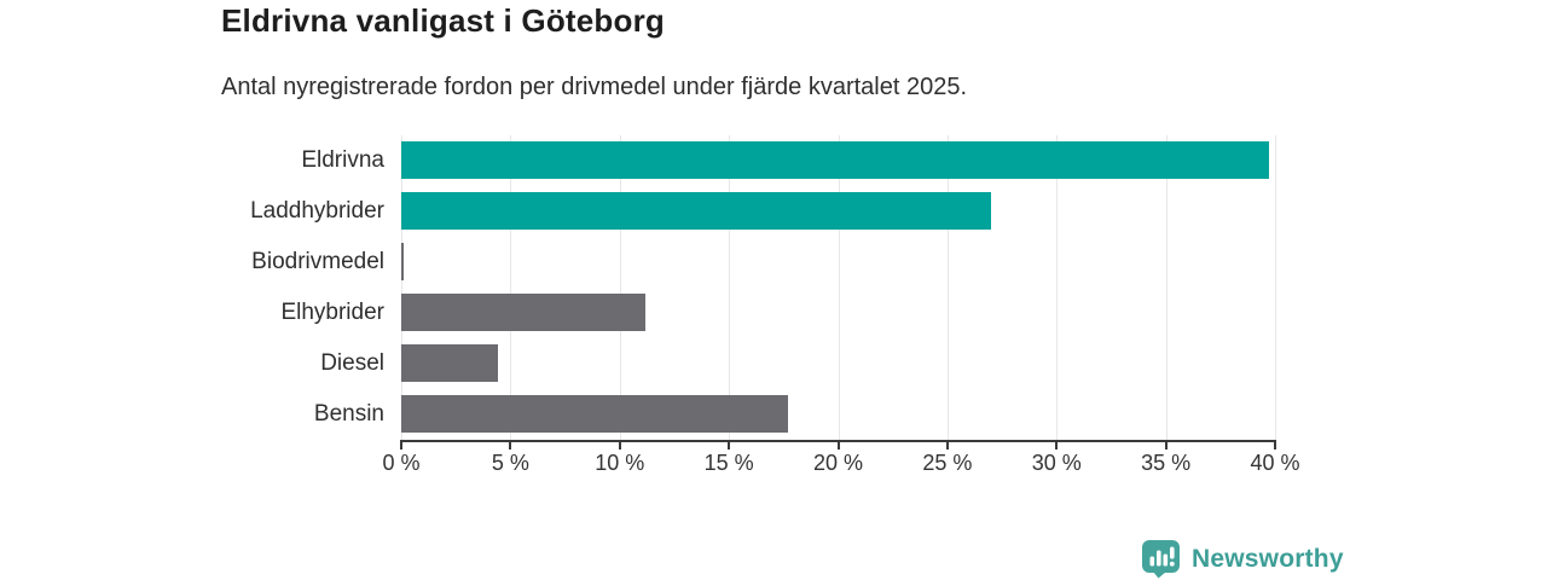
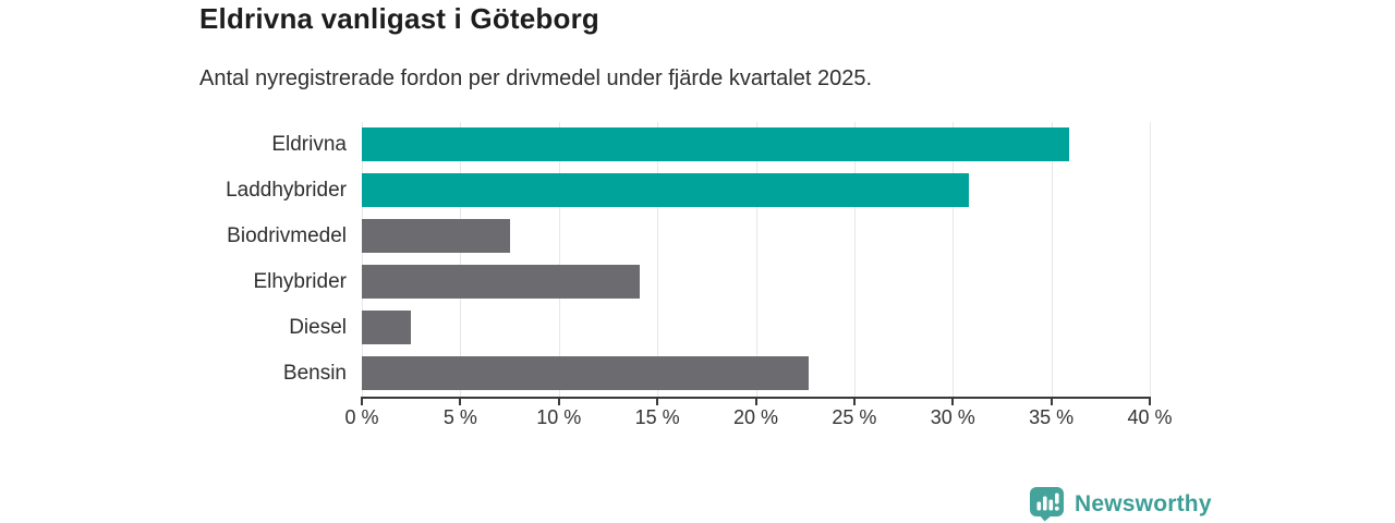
Eldrivna: 39.7% -> 35.9%
Laddhybrider: 27.0% -> 30.8%
Biodrivmedel: 0.1% -> 7.5%
Elhybrider: 11.2% -> 14.1%
Diesel: 4.4% -> 2.5%
Bensin: 17.7% -> 22.7%
